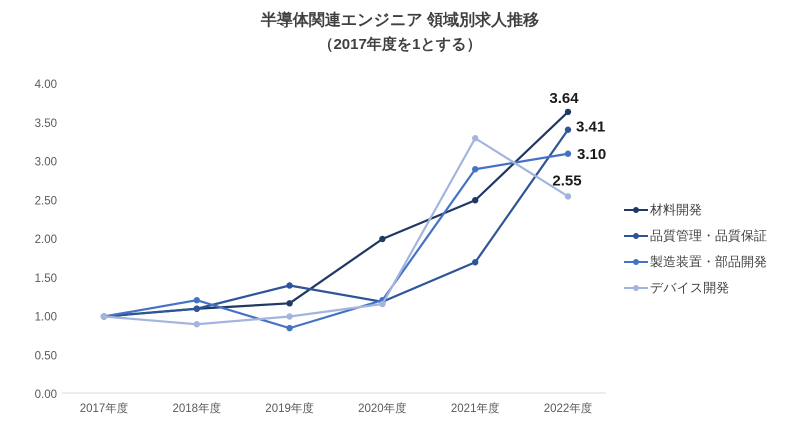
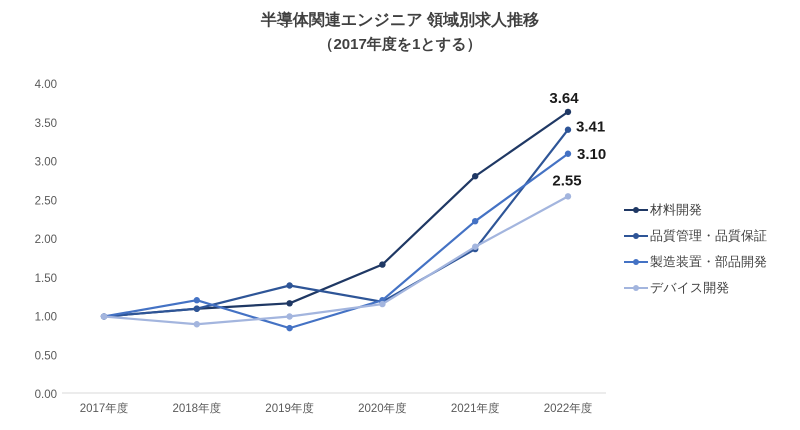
材料開発/2020年度: 2.0 -> 1.7
材料開発/2021年度: 2.5 -> 2.8
品質管理・品質保証/2021年度: 1.7 -> 1.9
製造装置・部品開発/2021年度: 2.9 -> 2.2
デバイス開発/2021年度: 3.3 -> 1.9
